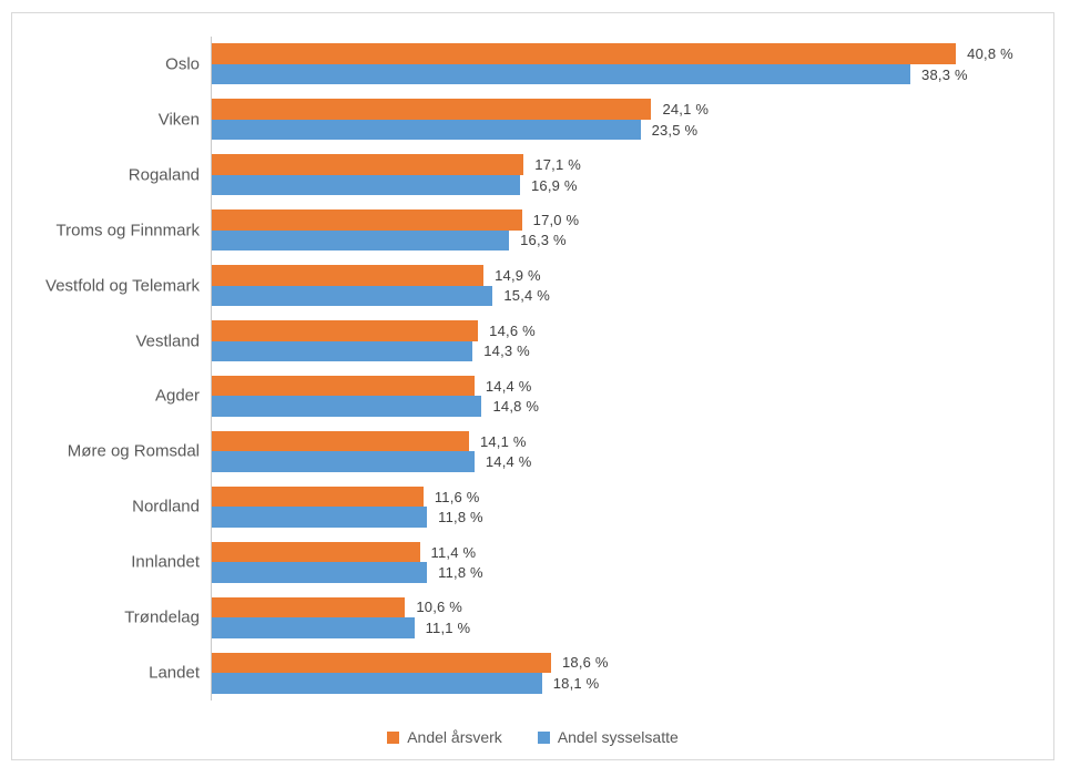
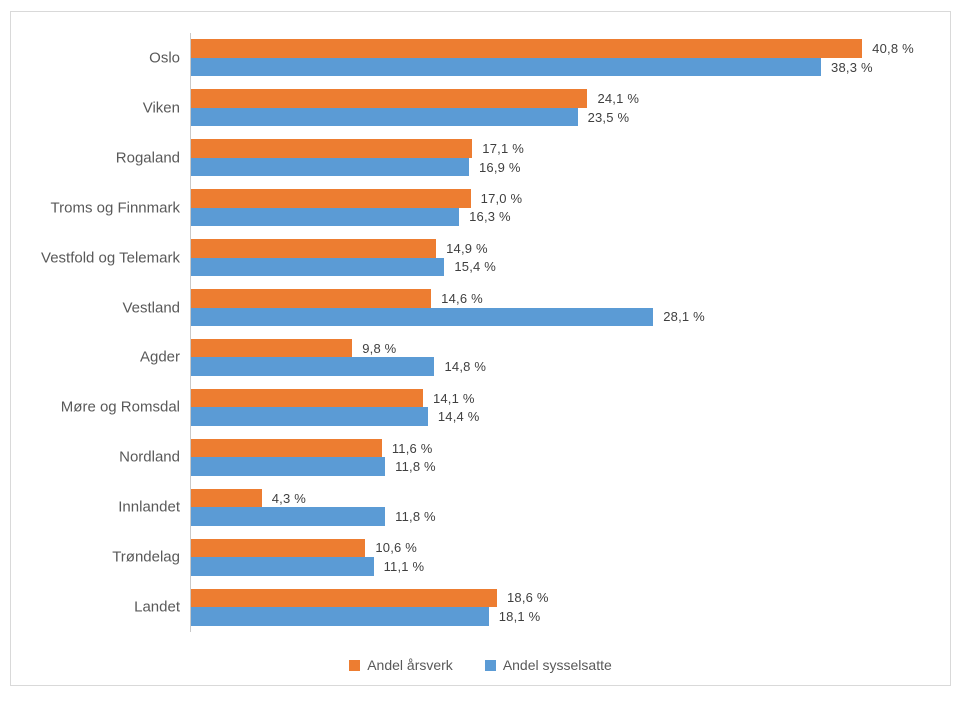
Andel sysselsatte/Vestland: 14,3 -> 28,1
Andel årsverk/Agder: 14,4 -> 9,8
Andel årsverk/Innlandet: 11,4 -> 4,3
